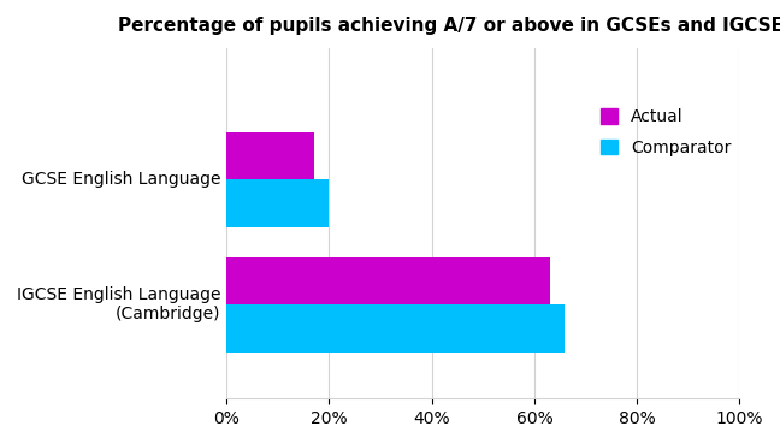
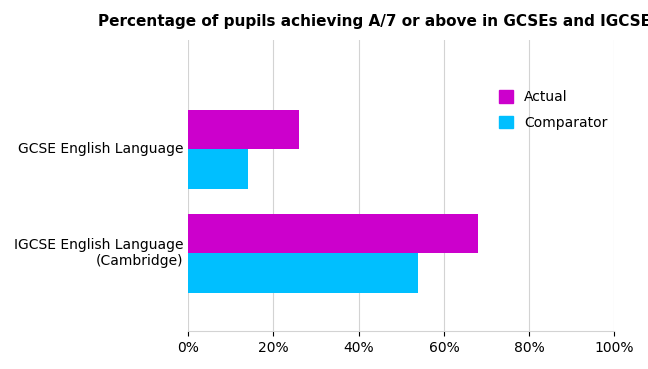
Actual/GCSE English Language: 17% -> 26%
Comparator/GCSE English Language: 20% -> 14%
Actual/IGCSE English Language (Cambridge): 63% -> 68%
Comparator/IGCSE English Language (Cambridge): 66% -> 54%
